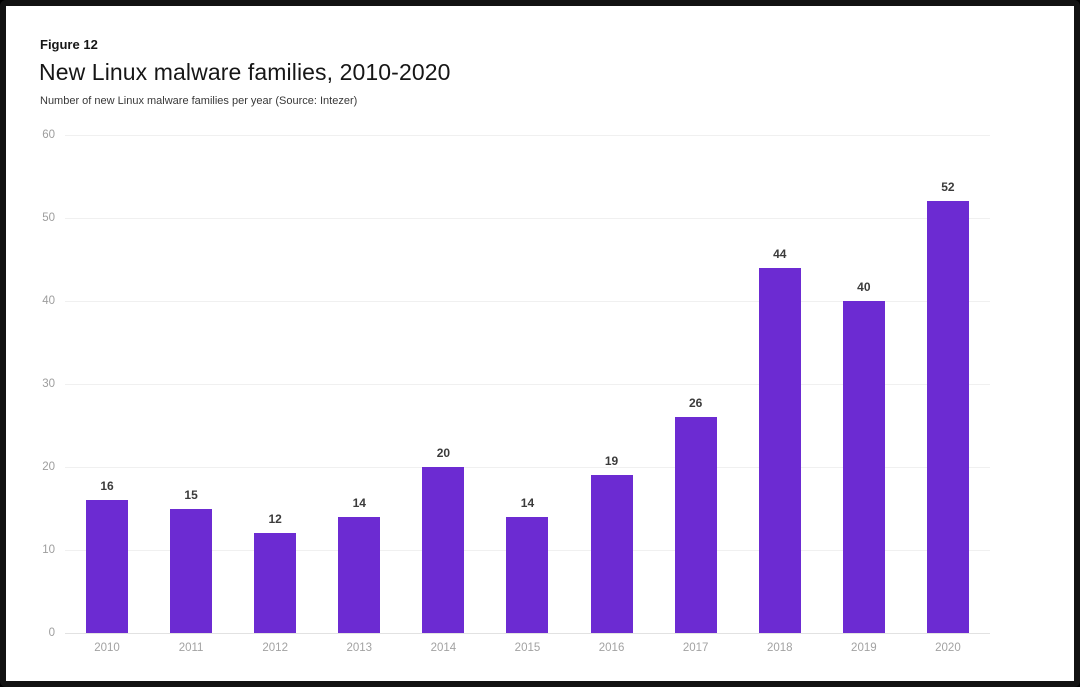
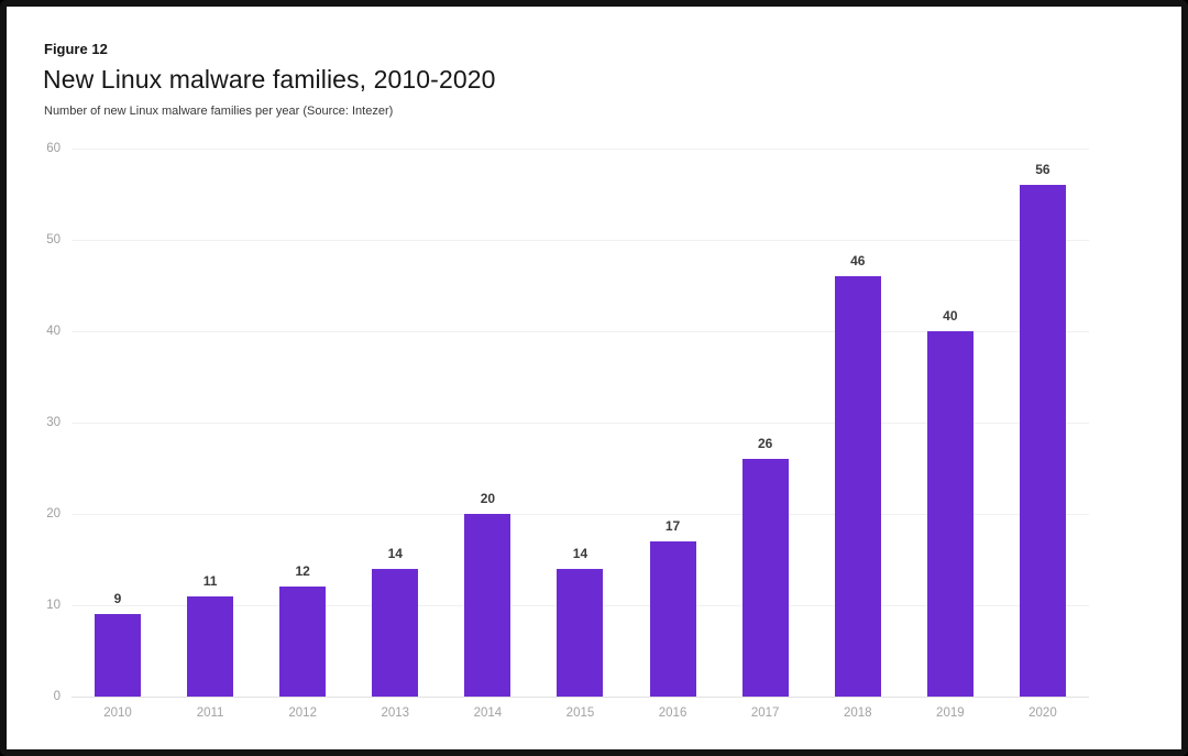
2010: 16 -> 9
2011: 15 -> 11
2016: 19 -> 17
2018: 44 -> 46
2020: 52 -> 56
